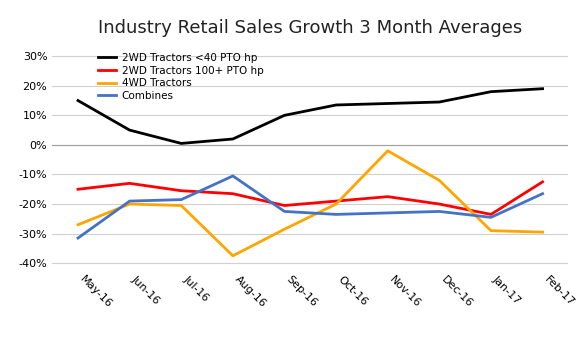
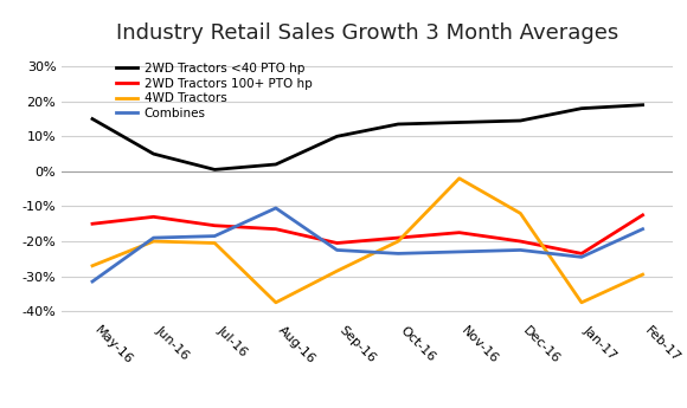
4WD Tractors/Jan-17: -29.0% -> -37.5%
